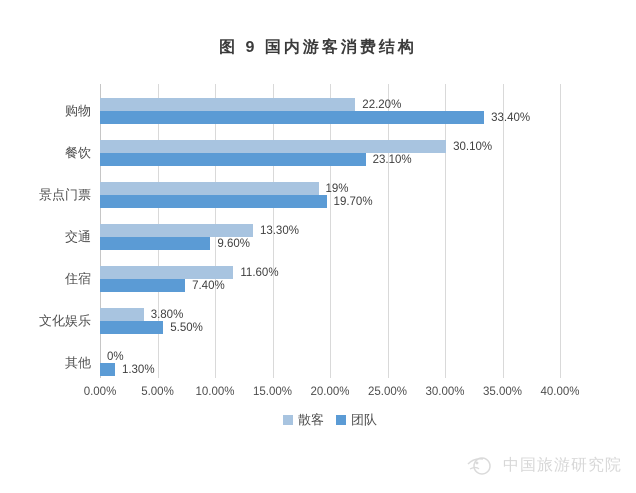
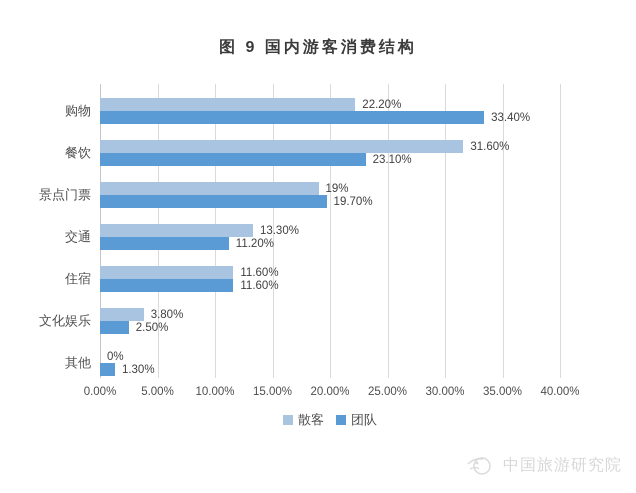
散客/餐饮: 30.10% -> 31.60%
团队/交通: 9.60% -> 11.20%
团队/住宿: 7.40% -> 11.60%
团队/文化娱乐: 5.50% -> 2.50%
